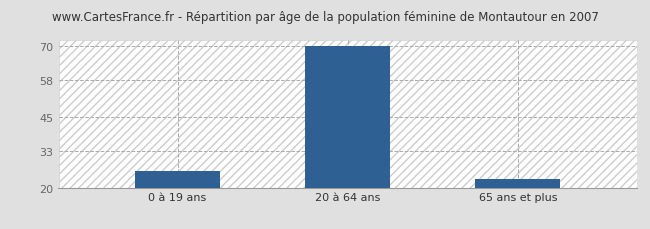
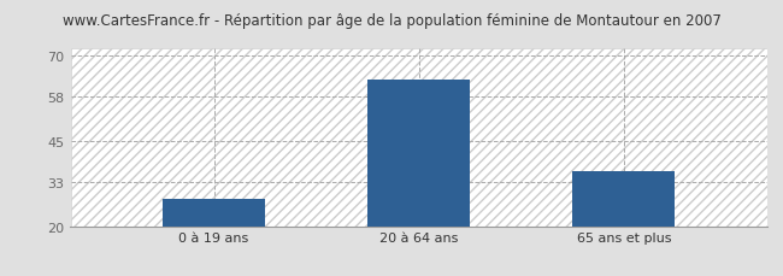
0 à 19 ans: 26 -> 28
20 à 64 ans: 70 -> 63
65 ans et plus: 23 -> 36
